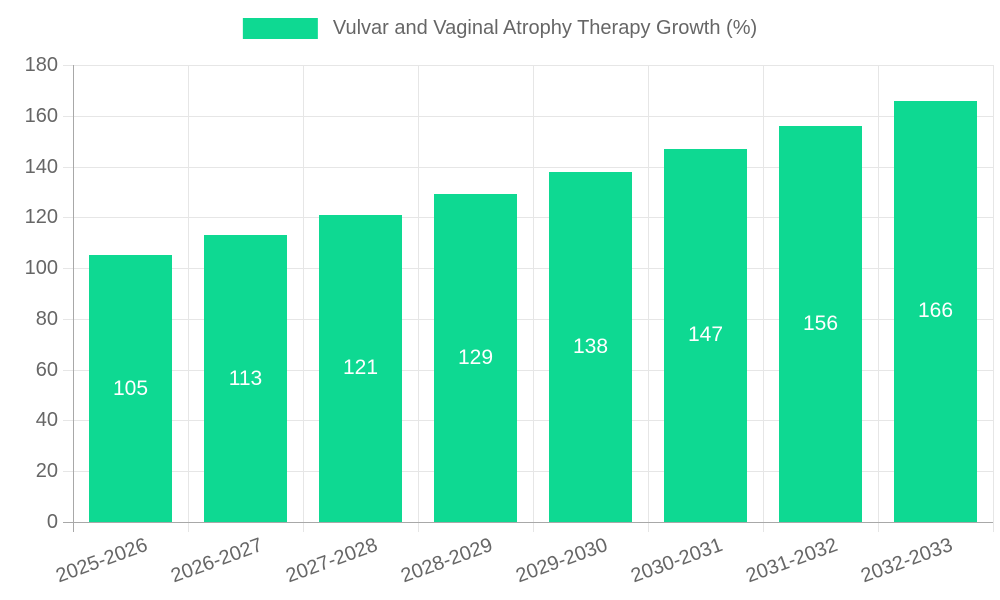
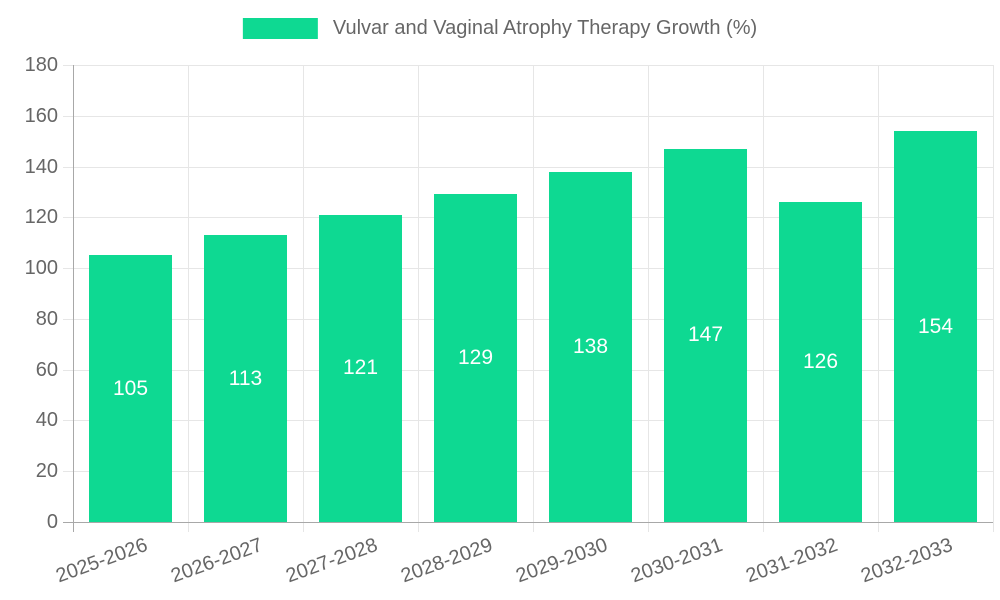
2031-2032: 156 -> 126
2032-2033: 166 -> 154
